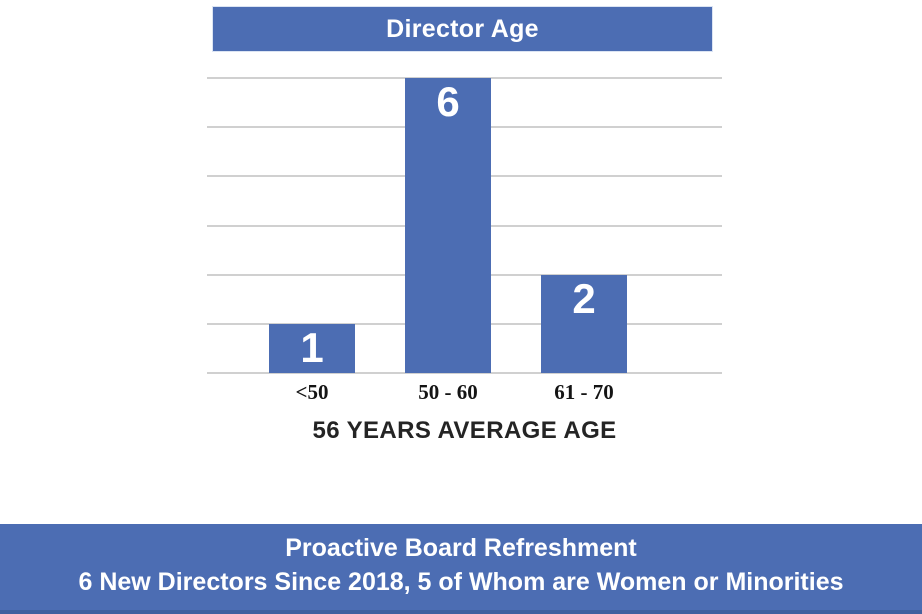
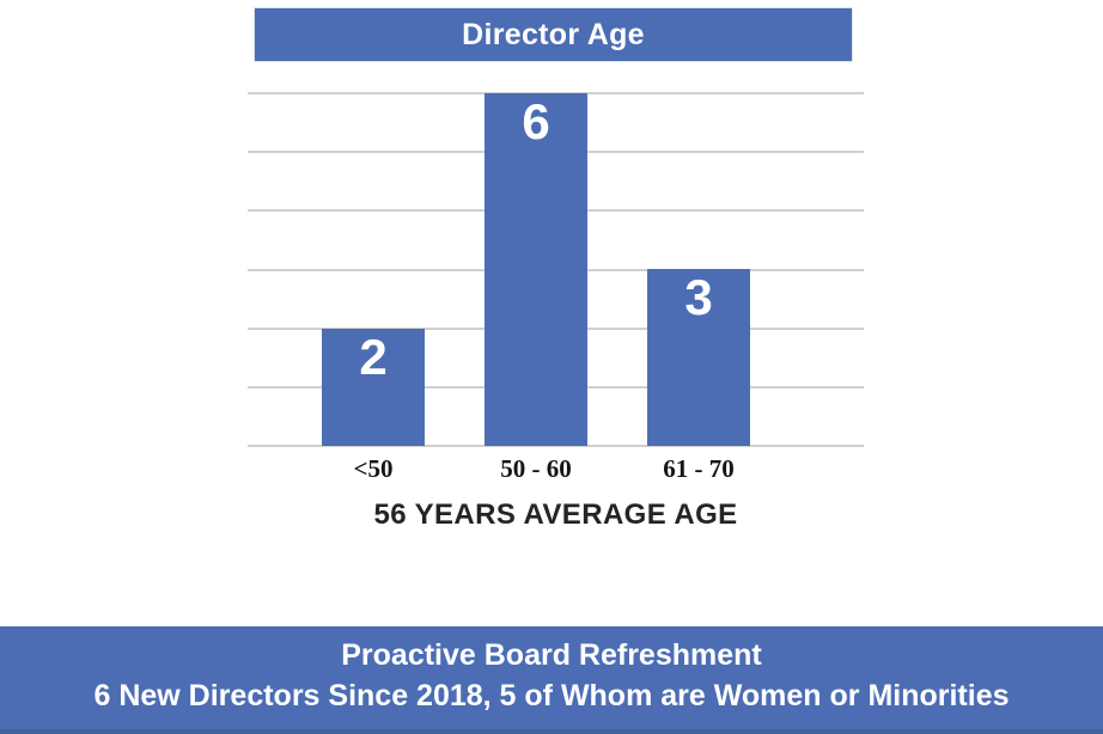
<50: 1 -> 2
61 - 70: 2 -> 3
